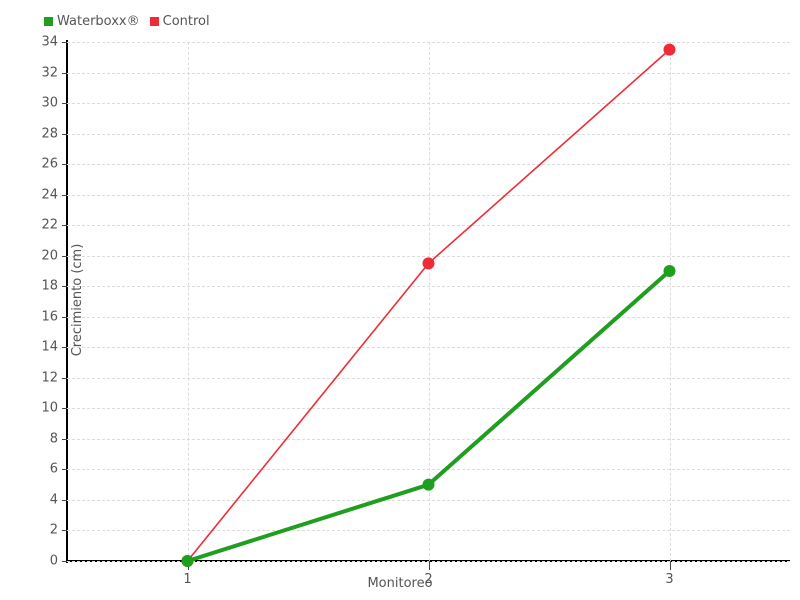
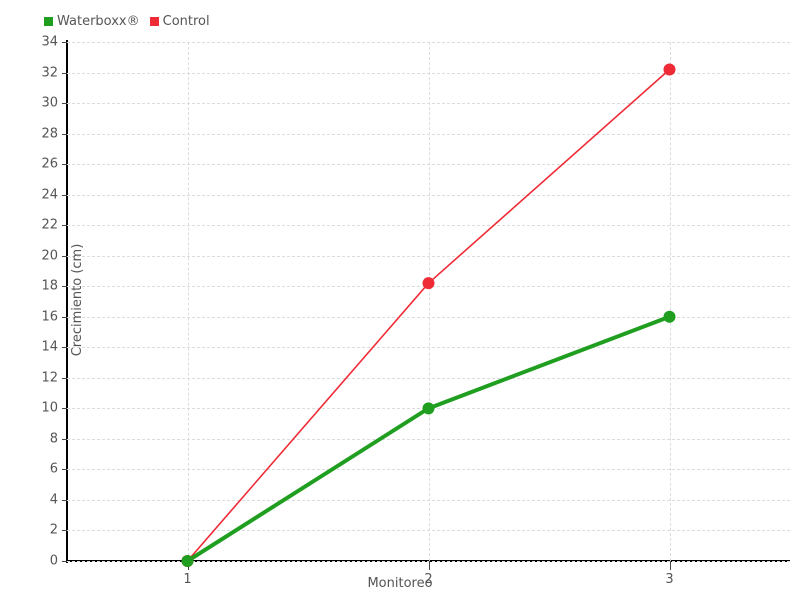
Waterboxx®/2: 5 -> 10
Control/2: 19.5 -> 18.2
Waterboxx®/3: 19 -> 16
Control/3: 33.5 -> 32.2
